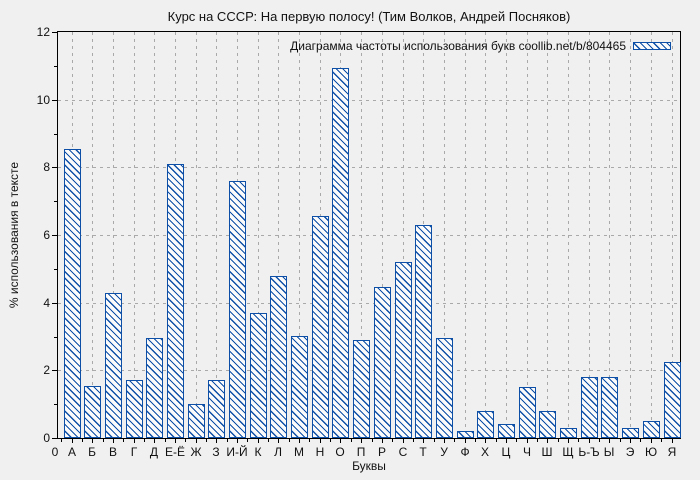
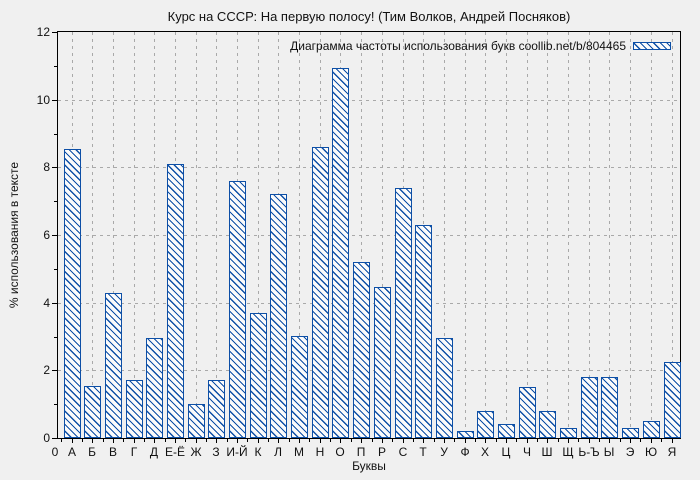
Л: 4.8 -> 7.2
Н: 6.5 -> 8.6
П: 2.9 -> 5.2
С: 5.2 -> 7.4
